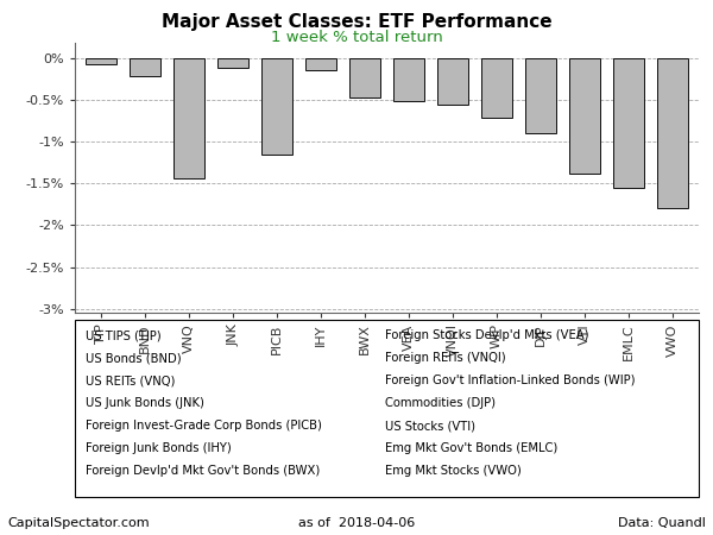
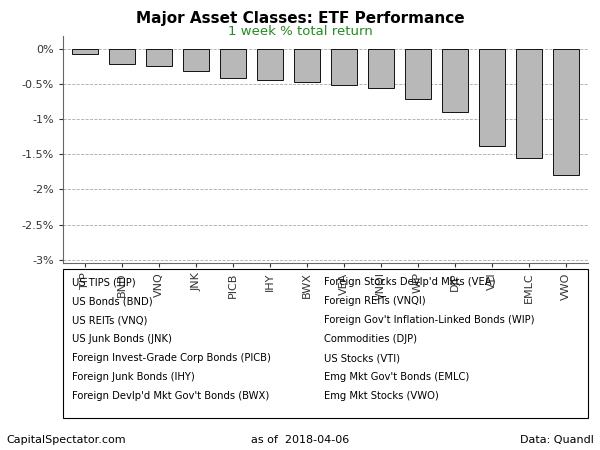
VNQ: -1.44% -> -0.25%
JNK: -0.12% -> -0.32%
PICB: -1.16% -> -0.42%
IHY: -0.14% -> -0.45%
